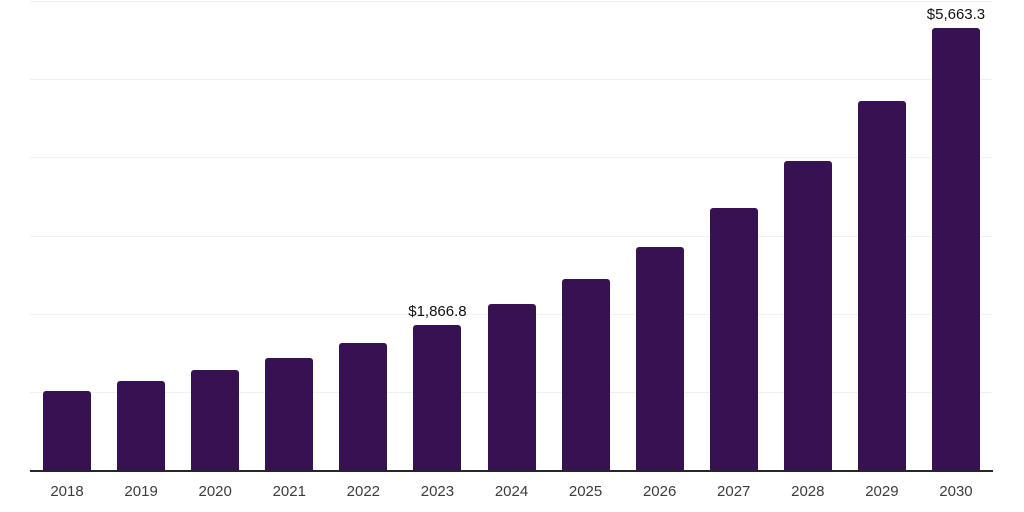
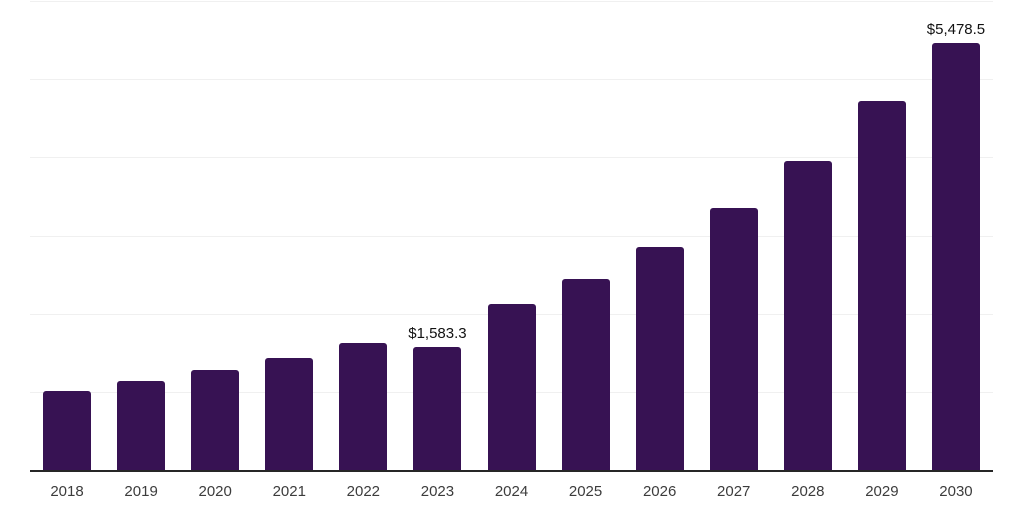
2023: $1,866.8 -> $1,583.3
2030: $5,663.3 -> $5,478.5
